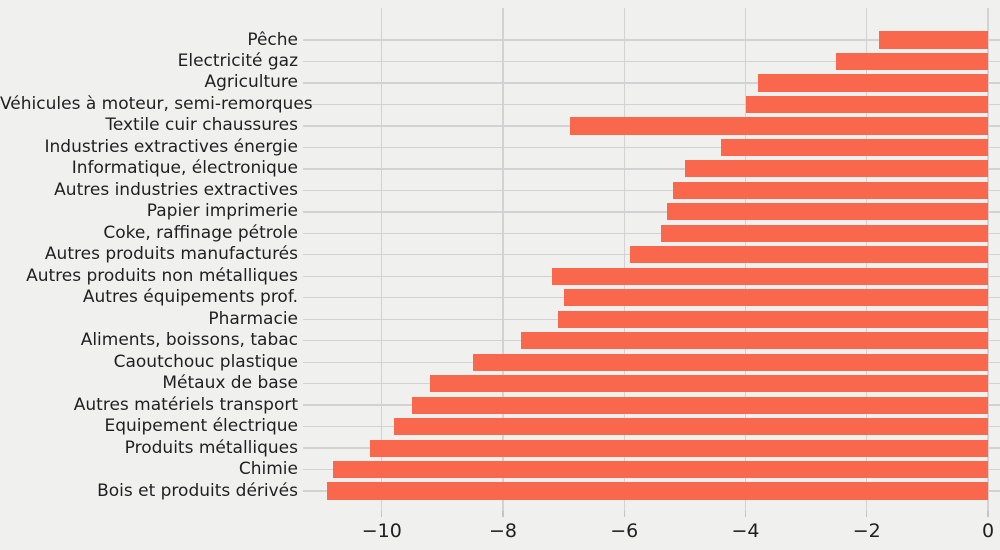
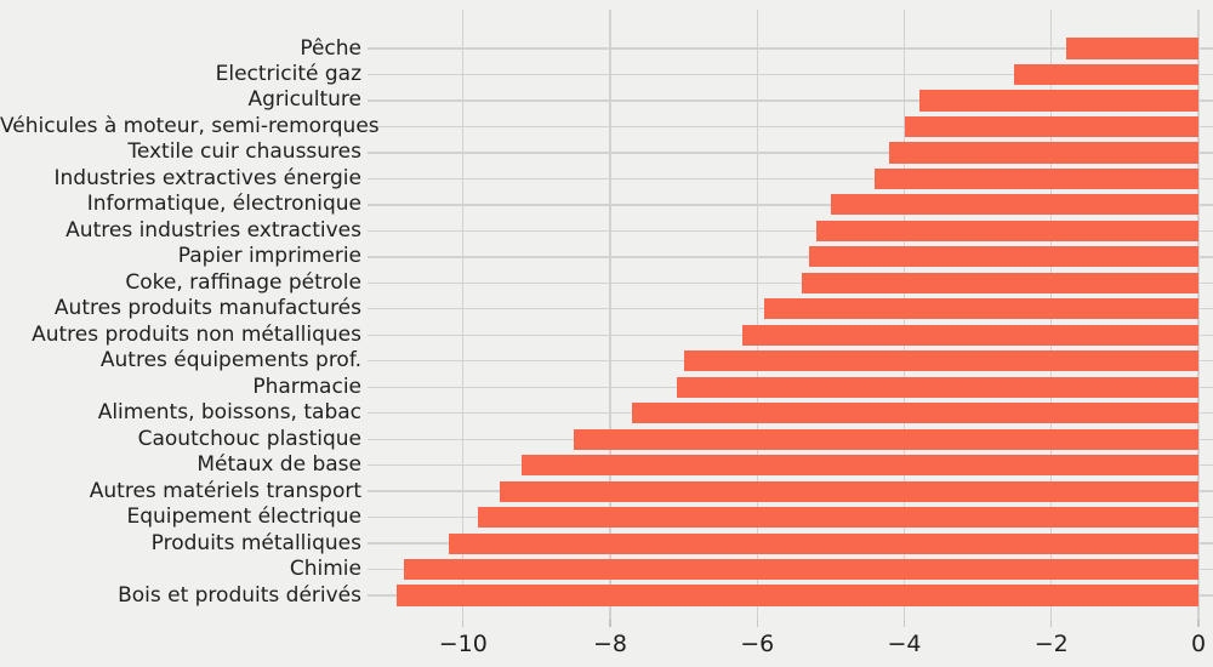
Textile cuir chaussures: -6.9 -> -4.2
Autres produits non métalliques: -7.2 -> -6.2
